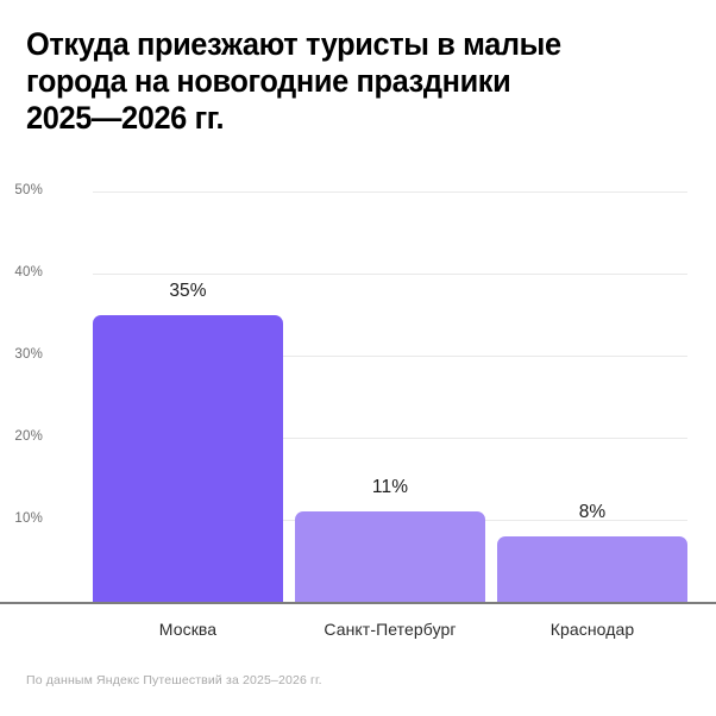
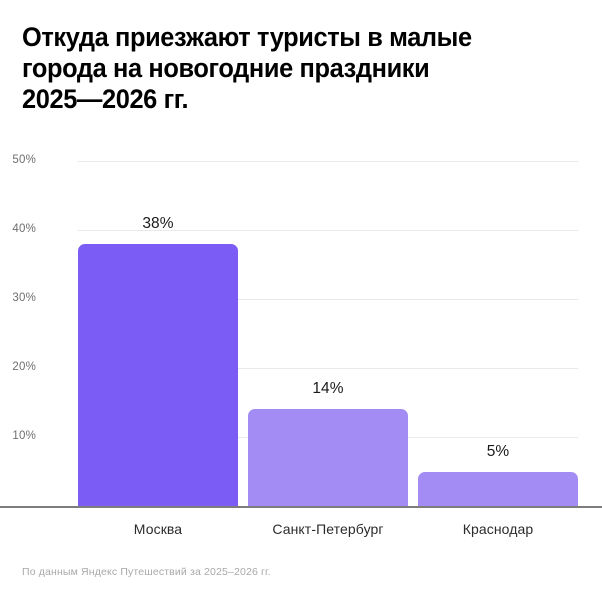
Москва: 35% -> 38%
Санкт-Петербург: 11% -> 14%
Краснодар: 8% -> 5%
